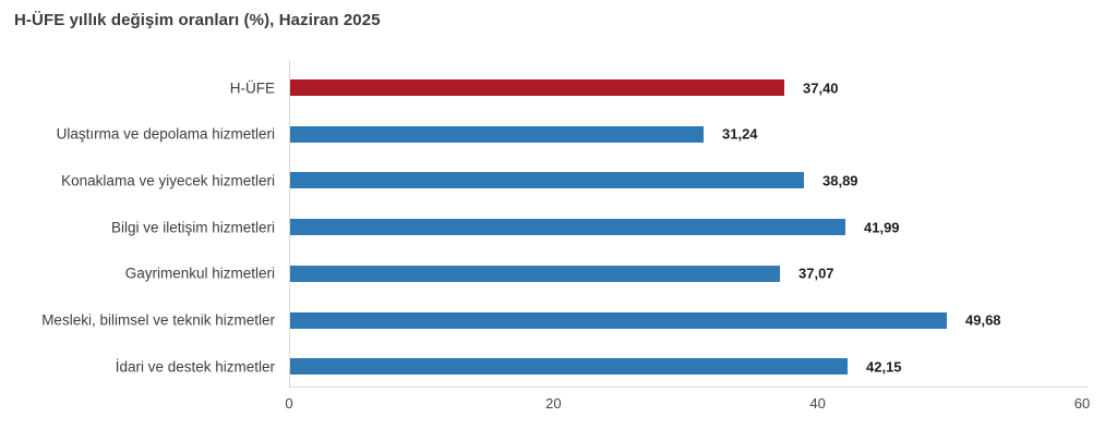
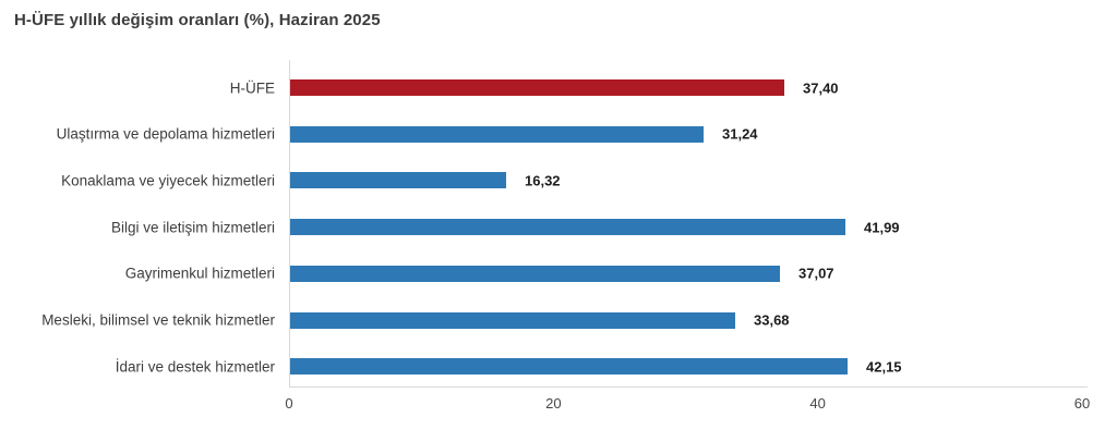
Konaklama ve yiyecek hizmetleri: 38,89 -> 16,32
Mesleki, bilimsel ve teknik hizmetler: 49,68 -> 33,68
